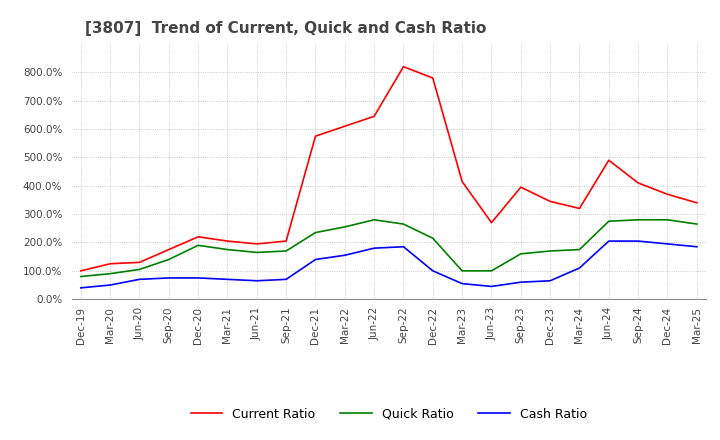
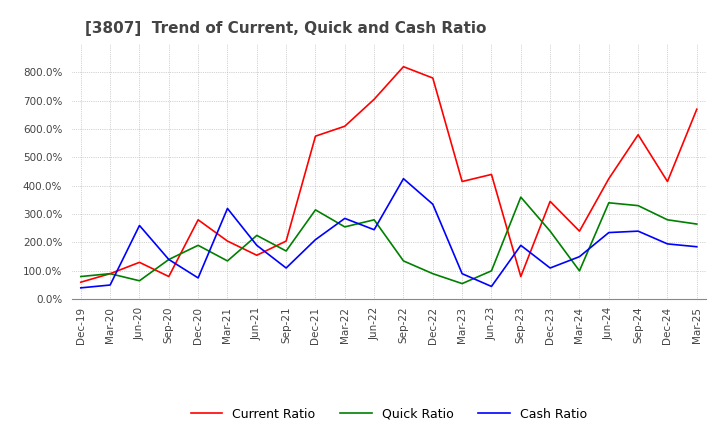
Current Ratio/Dec-19: 100% -> 60%
Current Ratio/Mar-20: 125% -> 90%
Quick Ratio/Jun-20: 105% -> 65%
Cash Ratio/Jun-20: 70% -> 260%
Current Ratio/Sep-20: 175% -> 80%
Cash Ratio/Sep-20: 75% -> 140%
Current Ratio/Dec-20: 220% -> 280%
Quick Ratio/Mar-21: 175% -> 135%
Cash Ratio/Mar-21: 70% -> 320%
Current Ratio/Jun-21: 195% -> 155%
Quick Ratio/Jun-21: 165% -> 225%
Cash Ratio/Jun-21: 65% -> 190%
Cash Ratio/Sep-21: 70% -> 110%
Quick Ratio/Dec-21: 235% -> 315%
Cash Ratio/Dec-21: 140% -> 210%
Cash Ratio/Mar-22: 155% -> 285%
Current Ratio/Jun-22: 645% -> 705%
Cash Ratio/Jun-22: 180% -> 245%
Quick Ratio/Sep-22: 265% -> 135%
Cash Ratio/Sep-22: 185% -> 425%
Quick Ratio/Dec-22: 215% -> 90%
Cash Ratio/Dec-22: 100% -> 335%
Quick Ratio/Mar-23: 100% -> 55%
Cash Ratio/Mar-23: 55% -> 90%
Current Ratio/Jun-23: 270% -> 440%
Current Ratio/Sep-23: 395% -> 80%
Quick Ratio/Sep-23: 160% -> 360%
Cash Ratio/Sep-23: 60% -> 190%
Quick Ratio/Dec-23: 170% -> 240%
Cash Ratio/Dec-23: 65% -> 110%
Current Ratio/Mar-24: 320% -> 240%
Quick Ratio/Mar-24: 175% -> 100%
Cash Ratio/Mar-24: 110% -> 150%
Current Ratio/Jun-24: 490% -> 425%
Quick Ratio/Jun-24: 275% -> 340%
Cash Ratio/Jun-24: 205% -> 235%
Current Ratio/Sep-24: 410% -> 580%
Quick Ratio/Sep-24: 280% -> 330%
Cash Ratio/Sep-24: 205% -> 240%
Current Ratio/Dec-24: 370% -> 415%
Current Ratio/Mar-25: 340% -> 670%
